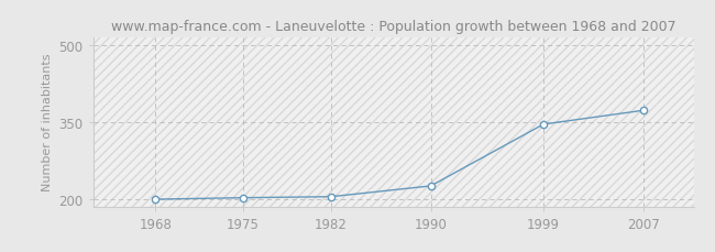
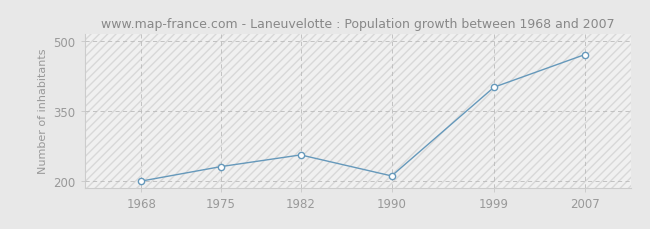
1975: 202 -> 230
1982: 204 -> 255
1990: 225 -> 210
1999: 345 -> 400
2007: 372 -> 470
